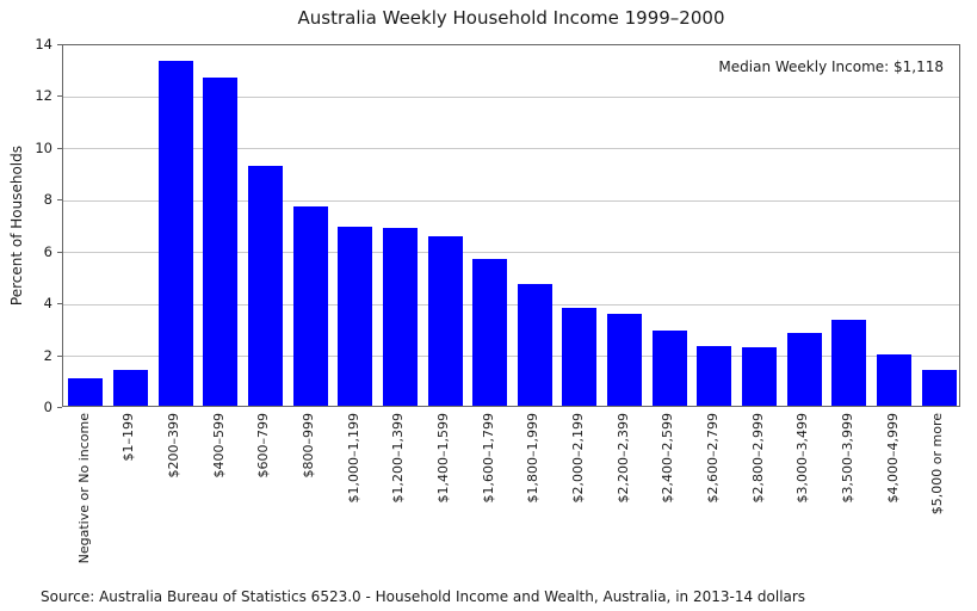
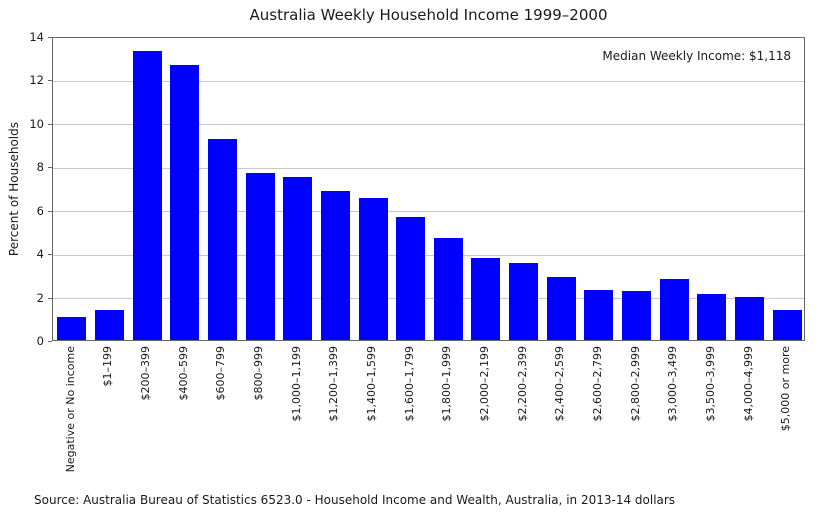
$1,000–1,199: 6.9 -> 7.5
$3,500–3,999: 3.3 -> 2.1
